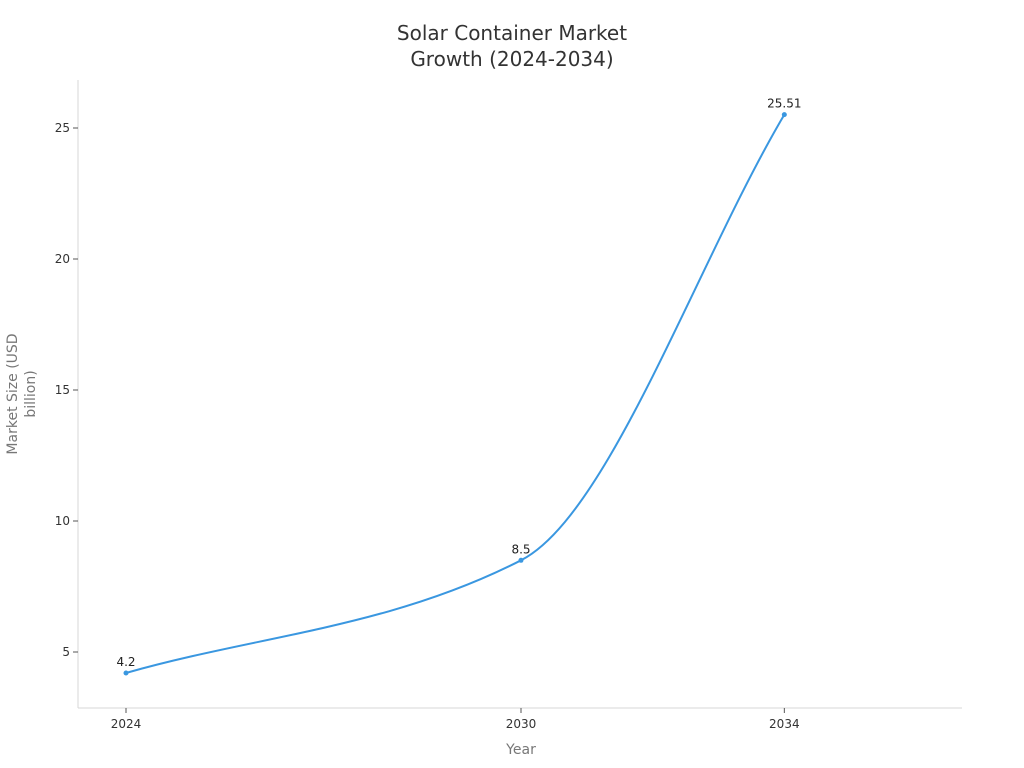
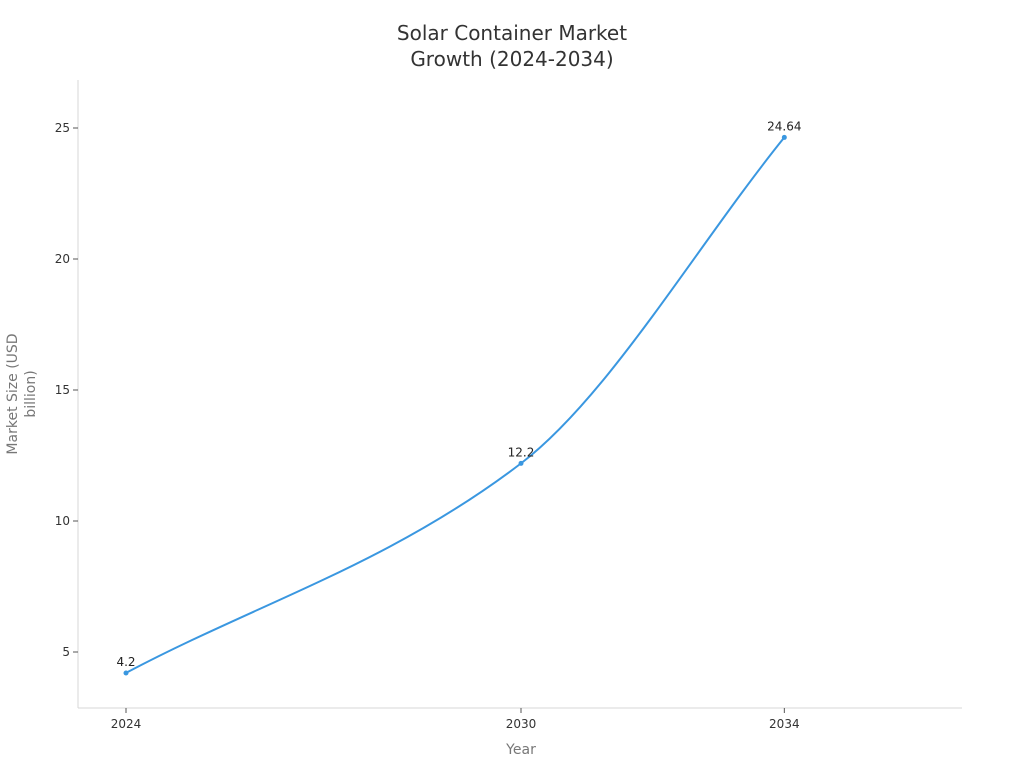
2030: 8.5 -> 12.2
2034: 25.51 -> 24.64
